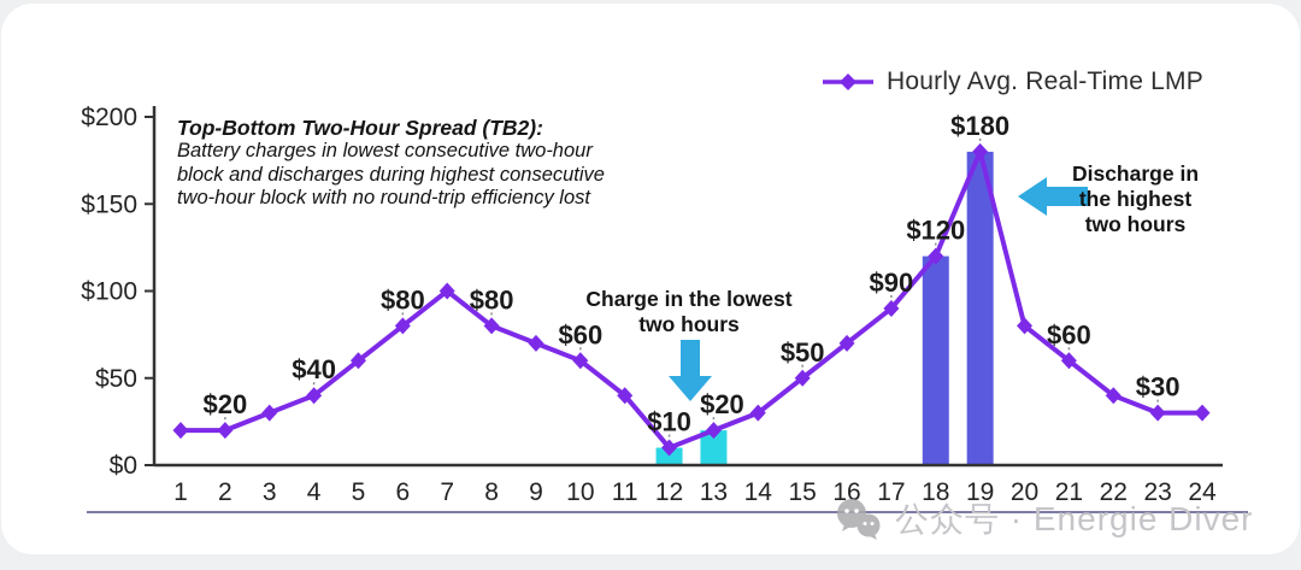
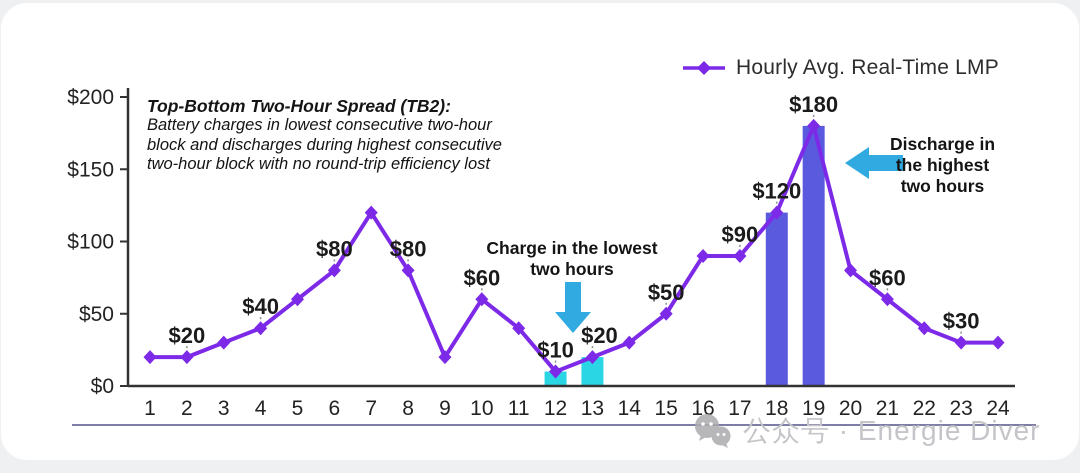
7: $100 -> $120
9: $70 -> $20
16: $70 -> $90
